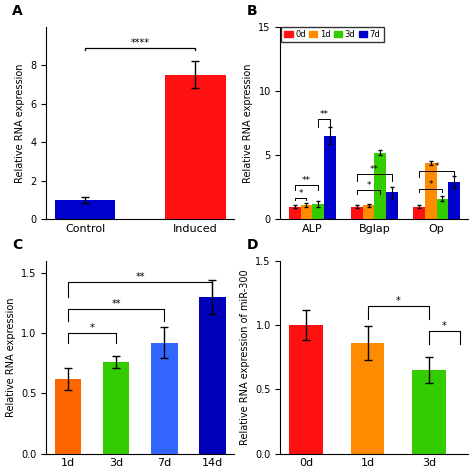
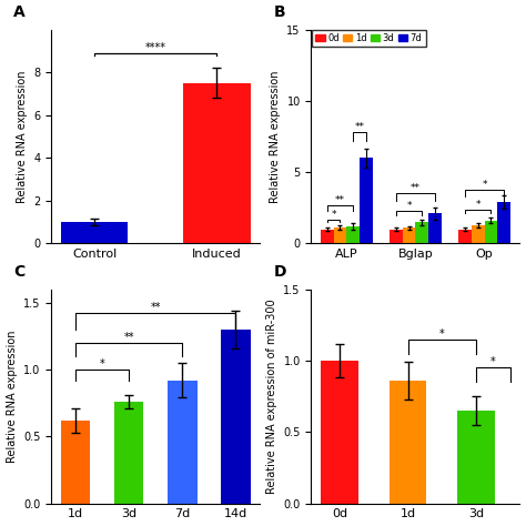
7d/ALP: 6.5 -> 6.0
3d/Bglap: 5.2 -> 1.5
1d/Op: 4.4 -> 1.3
